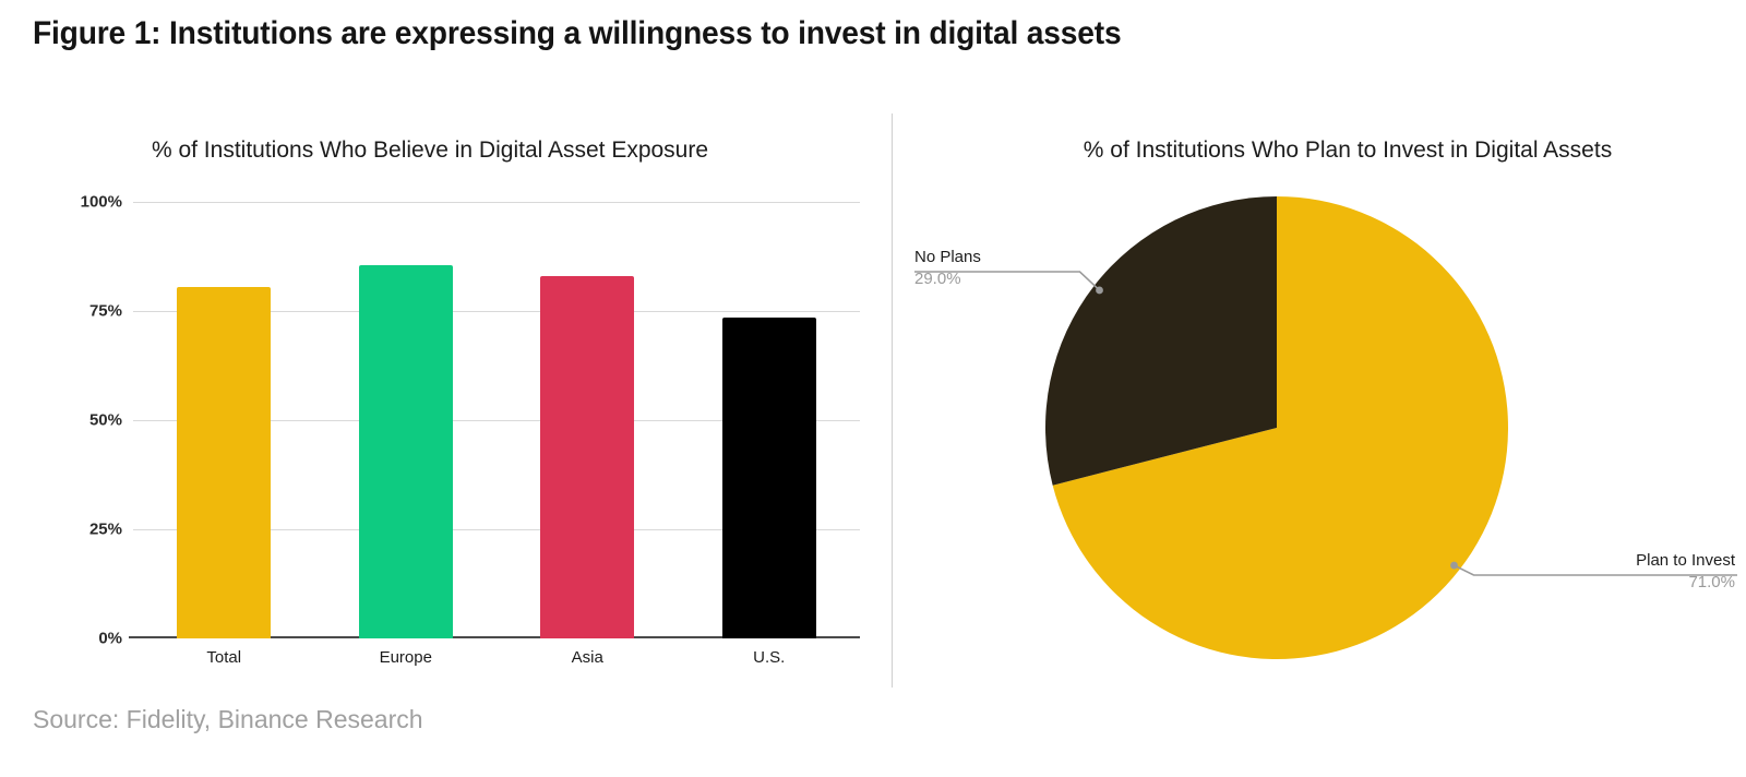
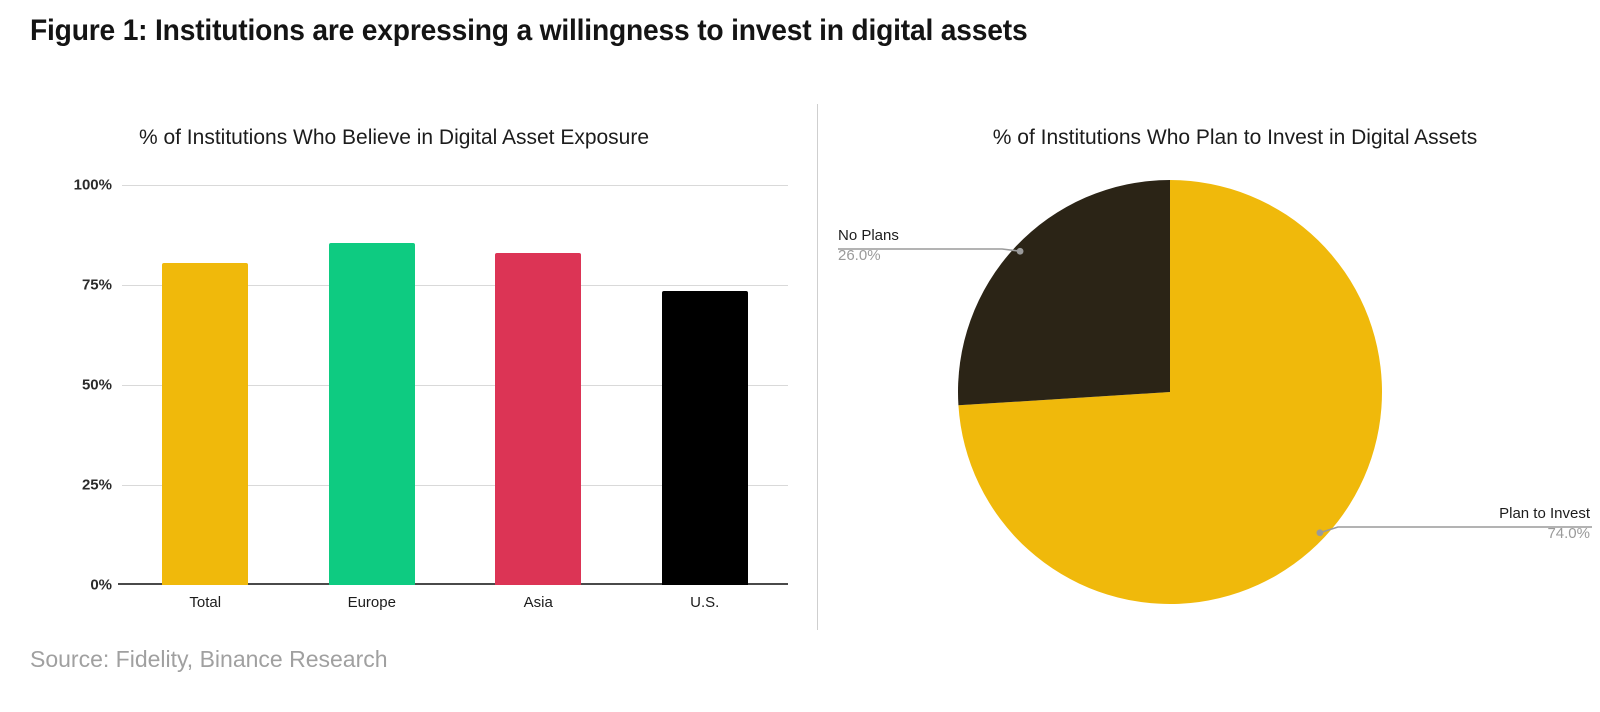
% of Institutions Who Plan to Invest in Digital Assets/Plan to Invest: 71.0% -> 74.0%
% of Institutions Who Plan to Invest in Digital Assets/No Plans: 29.0% -> 26.0%
